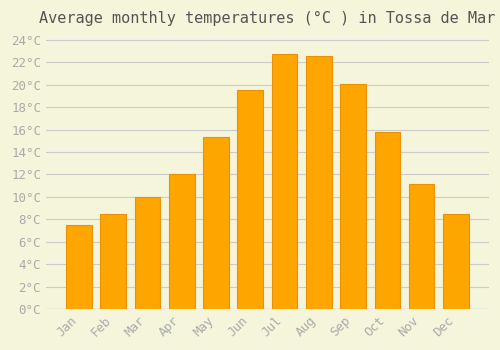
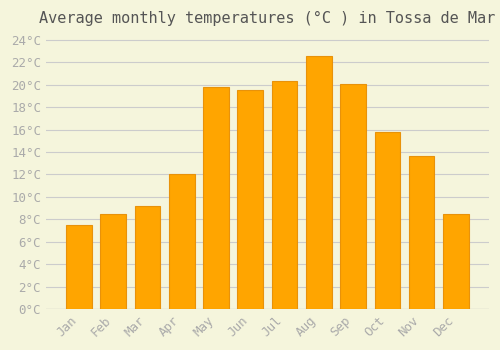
Mar: 10.0°C -> 9.2°C
May: 15.3°C -> 19.8°C
Jul: 22.7°C -> 20.3°C
Nov: 11.1°C -> 13.6°C
